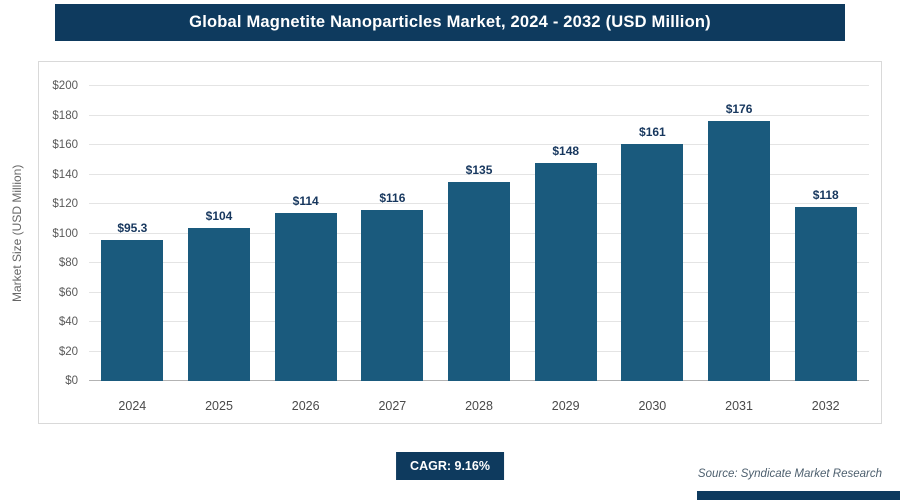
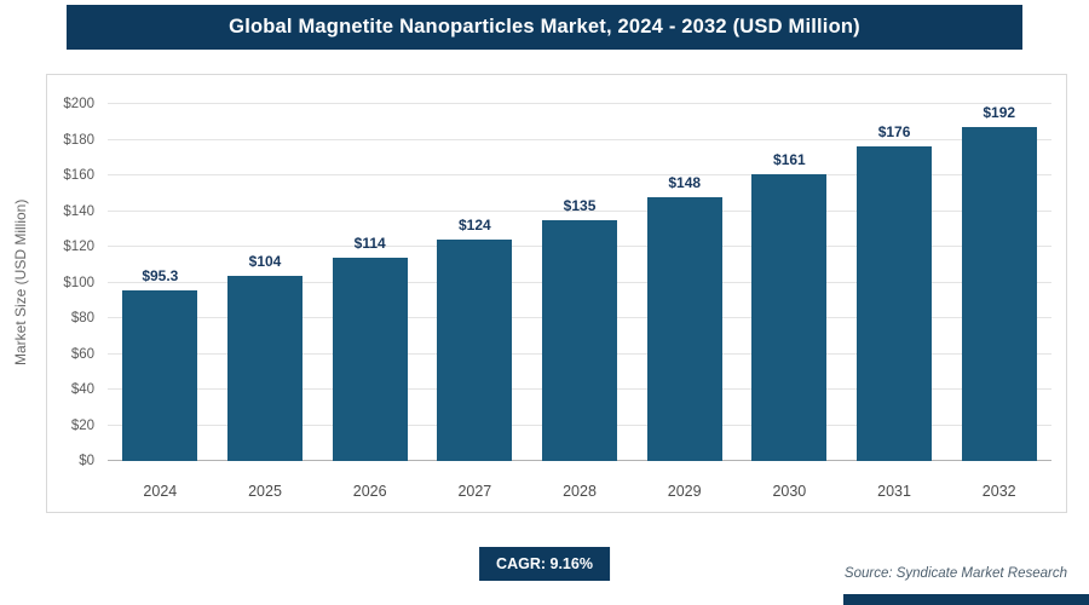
2027: $116 -> $124
2032: $118 -> $192
